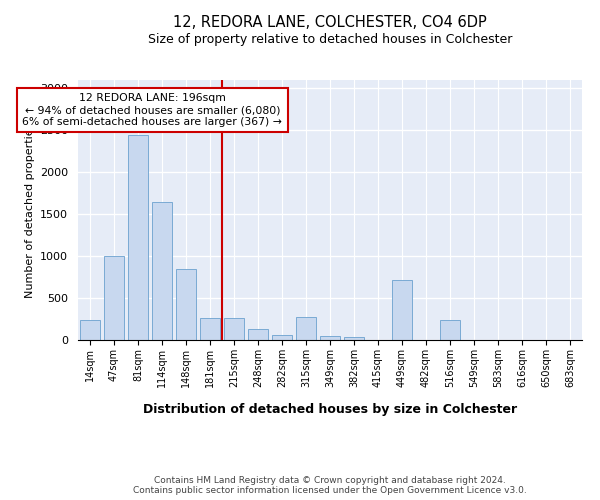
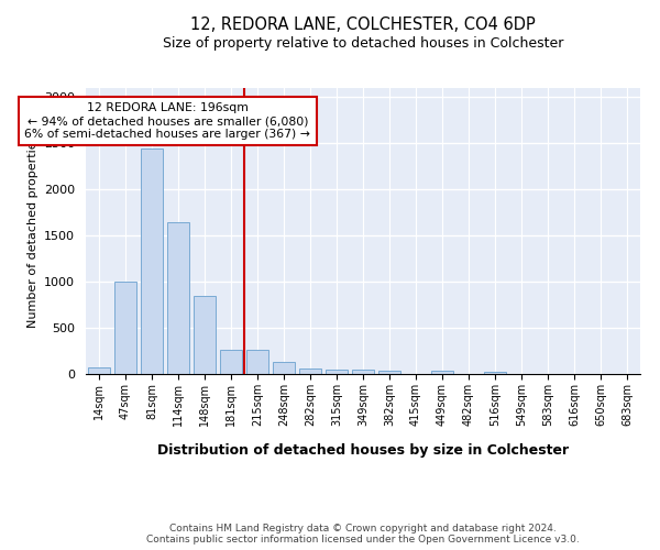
14sqm: 240 -> 80
315sqm: 280 -> 50
449sqm: 720 -> 30
516sqm: 240 -> 20
